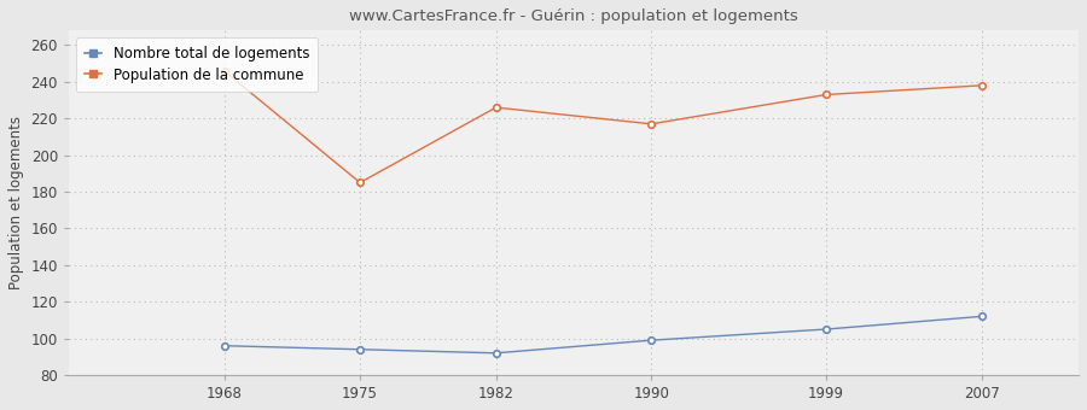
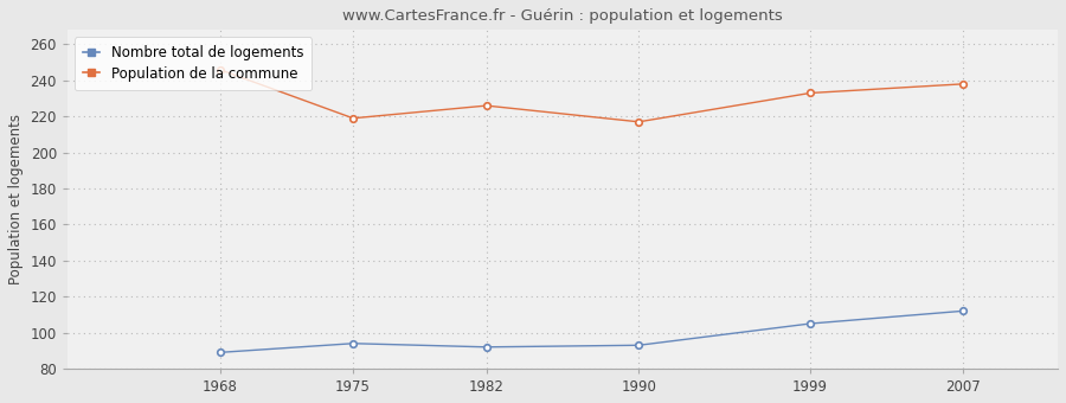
Nombre total de logements/1968: 96 -> 89
Population de la commune/1975: 185 -> 219
Nombre total de logements/1990: 99 -> 93
